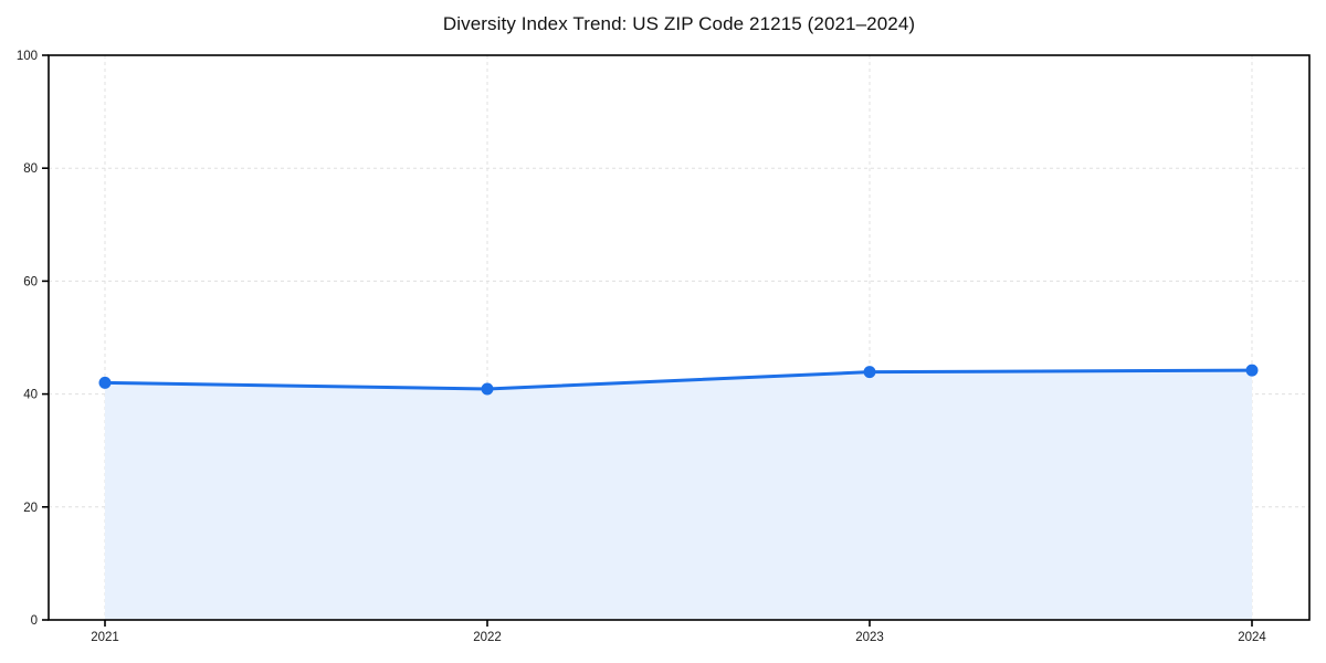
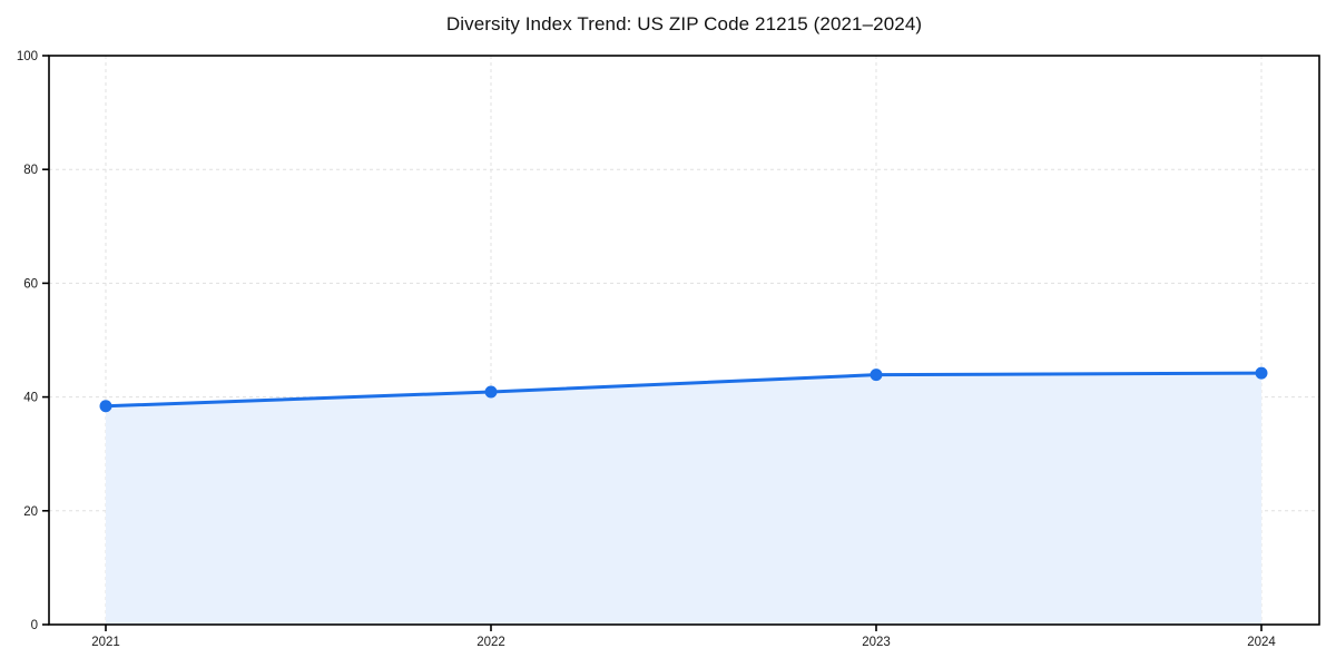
2021: 42 -> 38
